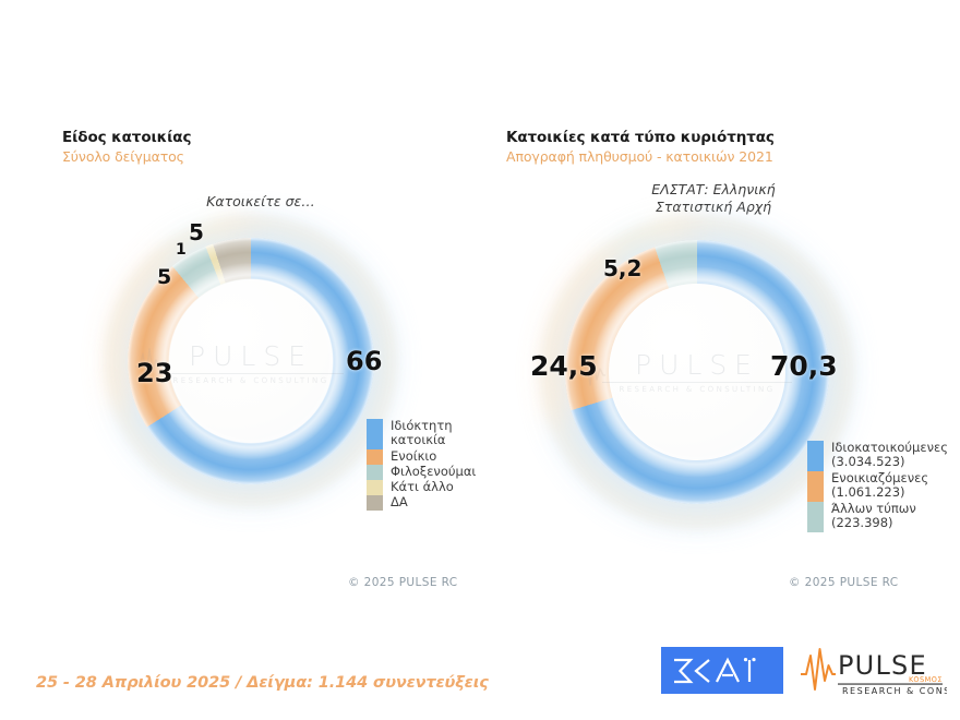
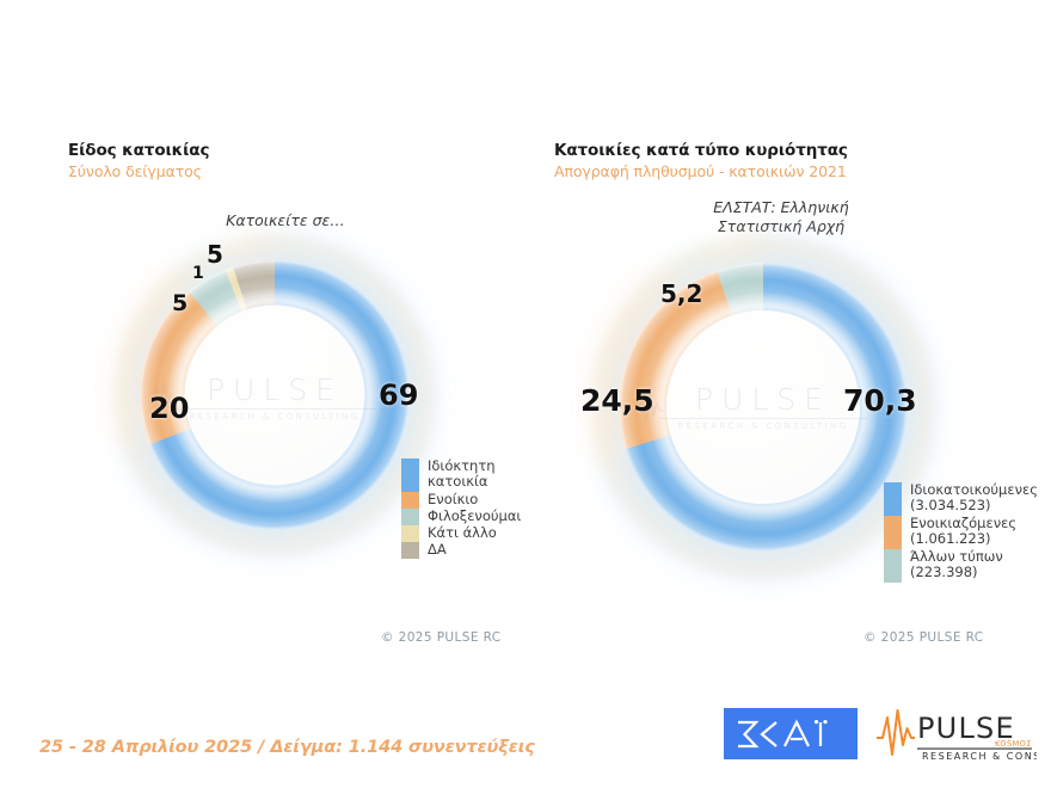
Είδος κατοικίας/Ιδιόκτητη κατοικία: 66 -> 69
Είδος κατοικίας/Ενοίκιο: 23 -> 20
